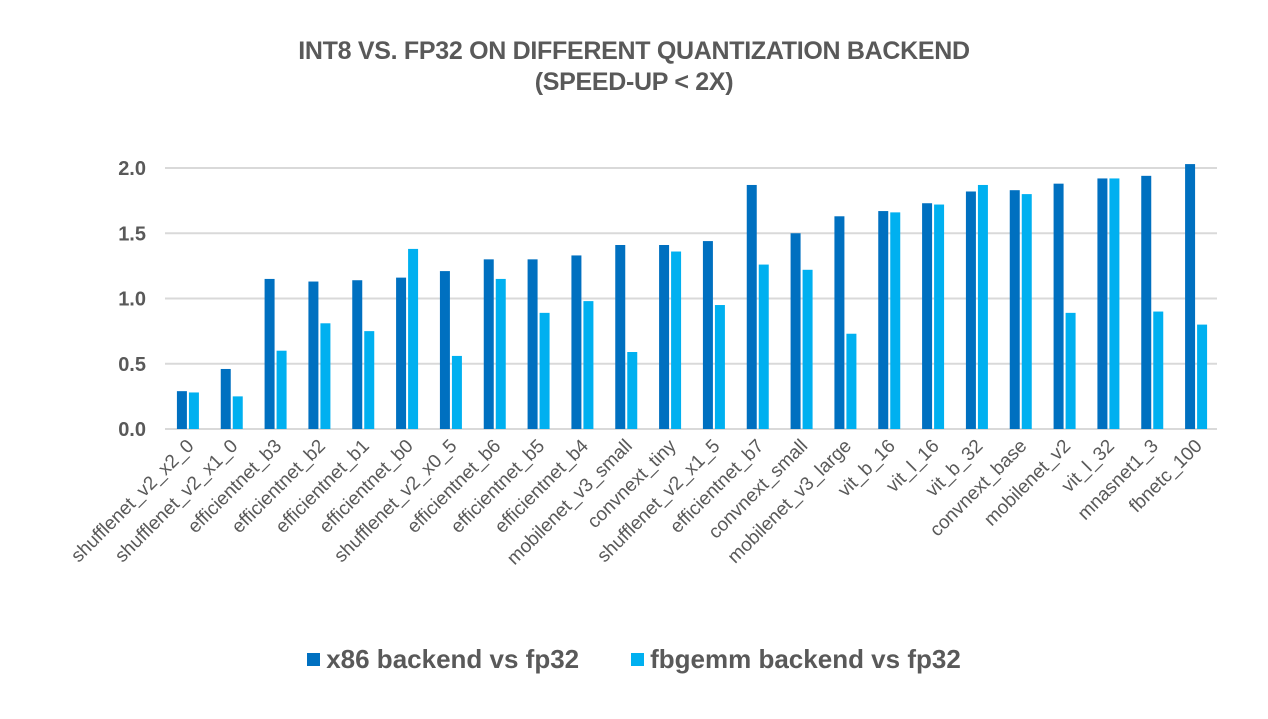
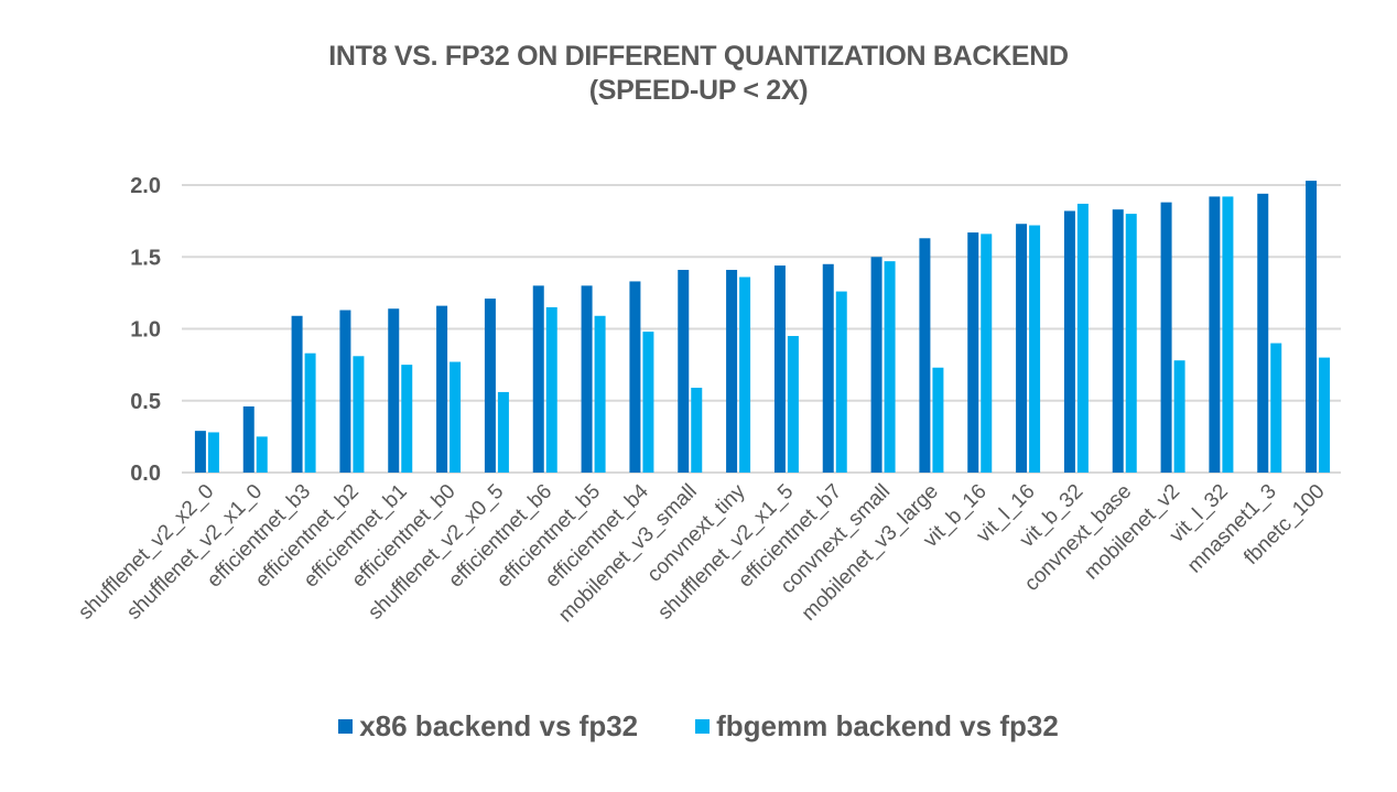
x86 backend vs fp32/efficientnet_b3: 1.15 -> 1.09
fbgemm backend vs fp32/efficientnet_b3: 0.60 -> 0.83
fbgemm backend vs fp32/efficientnet_b0: 1.38 -> 0.77
fbgemm backend vs fp32/efficientnet_b5: 0.89 -> 1.09
x86 backend vs fp32/efficientnet_b7: 1.87 -> 1.45
fbgemm backend vs fp32/convnext_small: 1.22 -> 1.47
fbgemm backend vs fp32/mobilenet_v2: 0.89 -> 0.78
